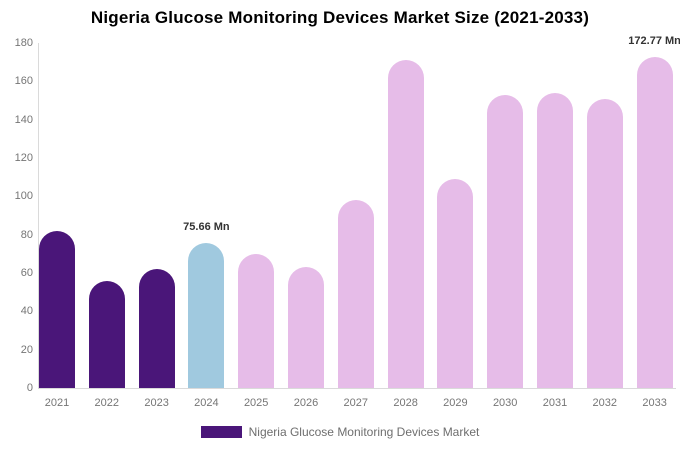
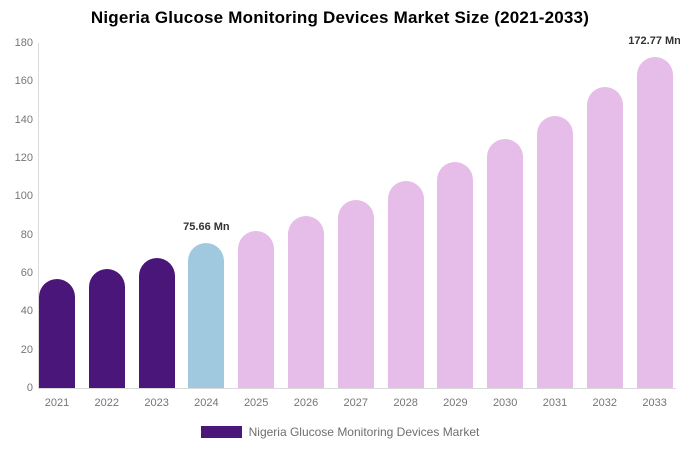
2021: 82 -> 57
2022: 56 -> 62
2023: 62 -> 68
2025: 70 -> 82
2026: 63 -> 90
2028: 171 -> 108
2029: 109 -> 118
2030: 153 -> 130
2031: 154 -> 142
2032: 151 -> 157
